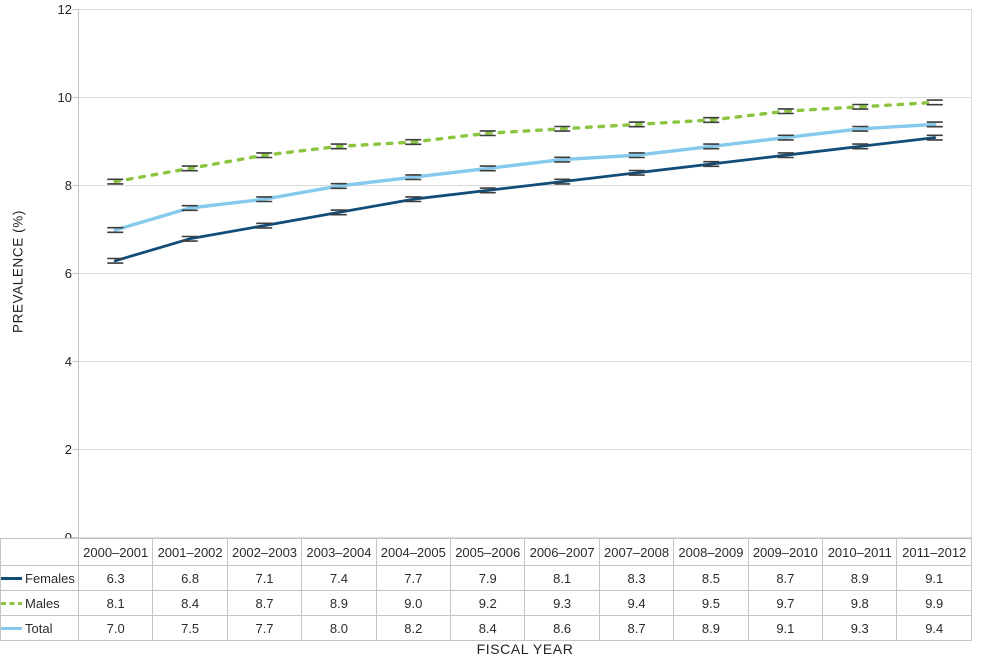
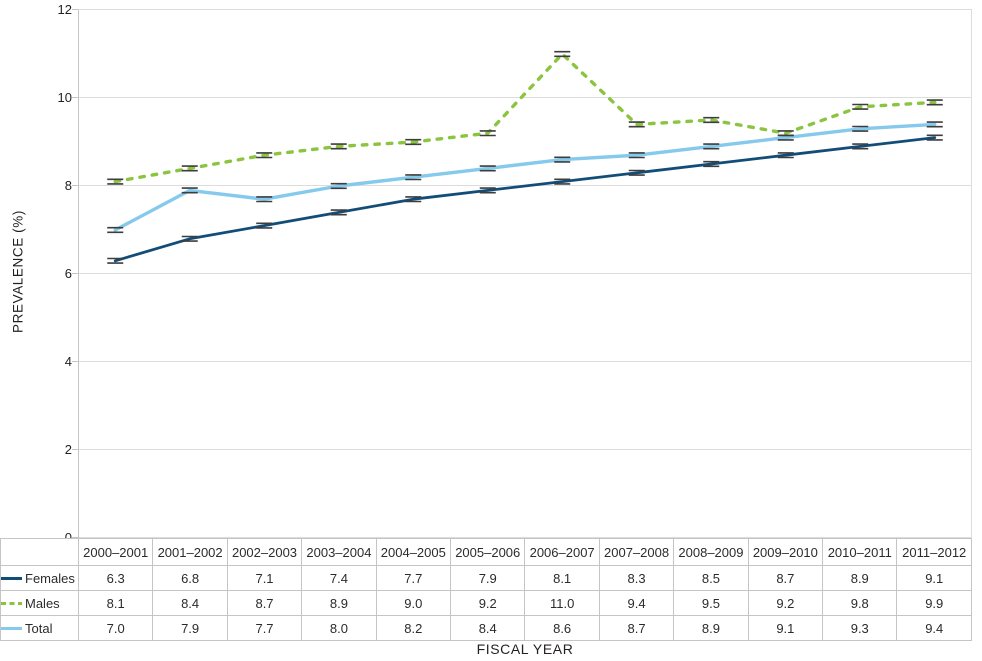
Total/2001–2002: 7.5 -> 7.9
Males/2006–2007: 9.3 -> 11.0
Males/2009–2010: 9.7 -> 9.2
